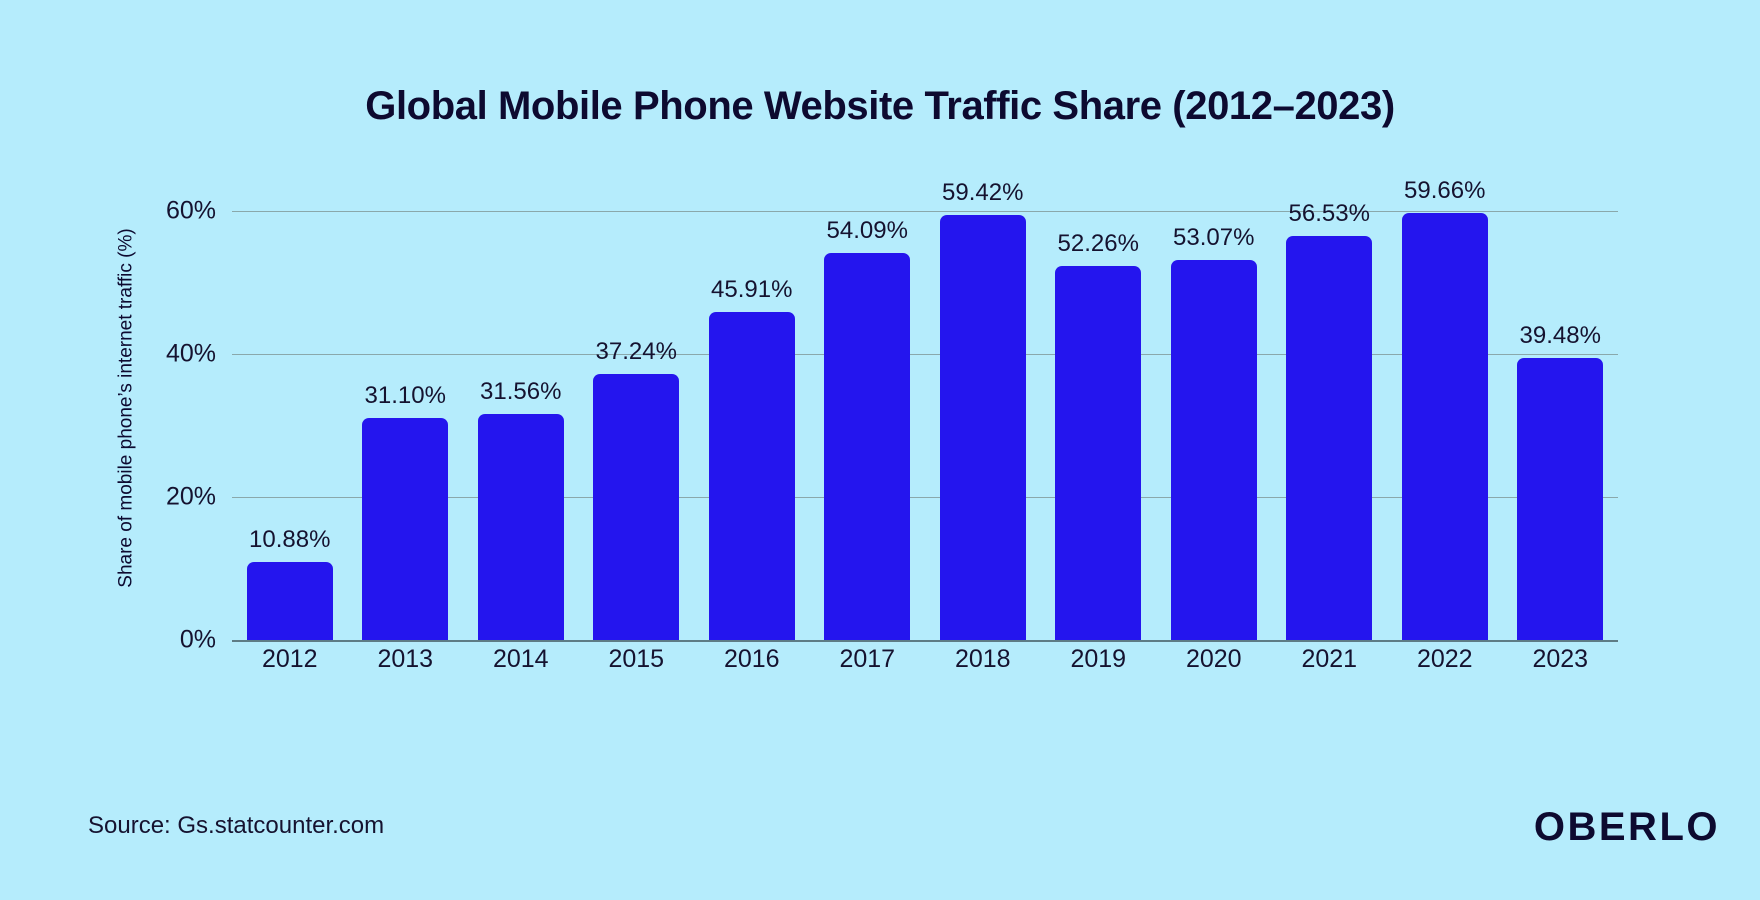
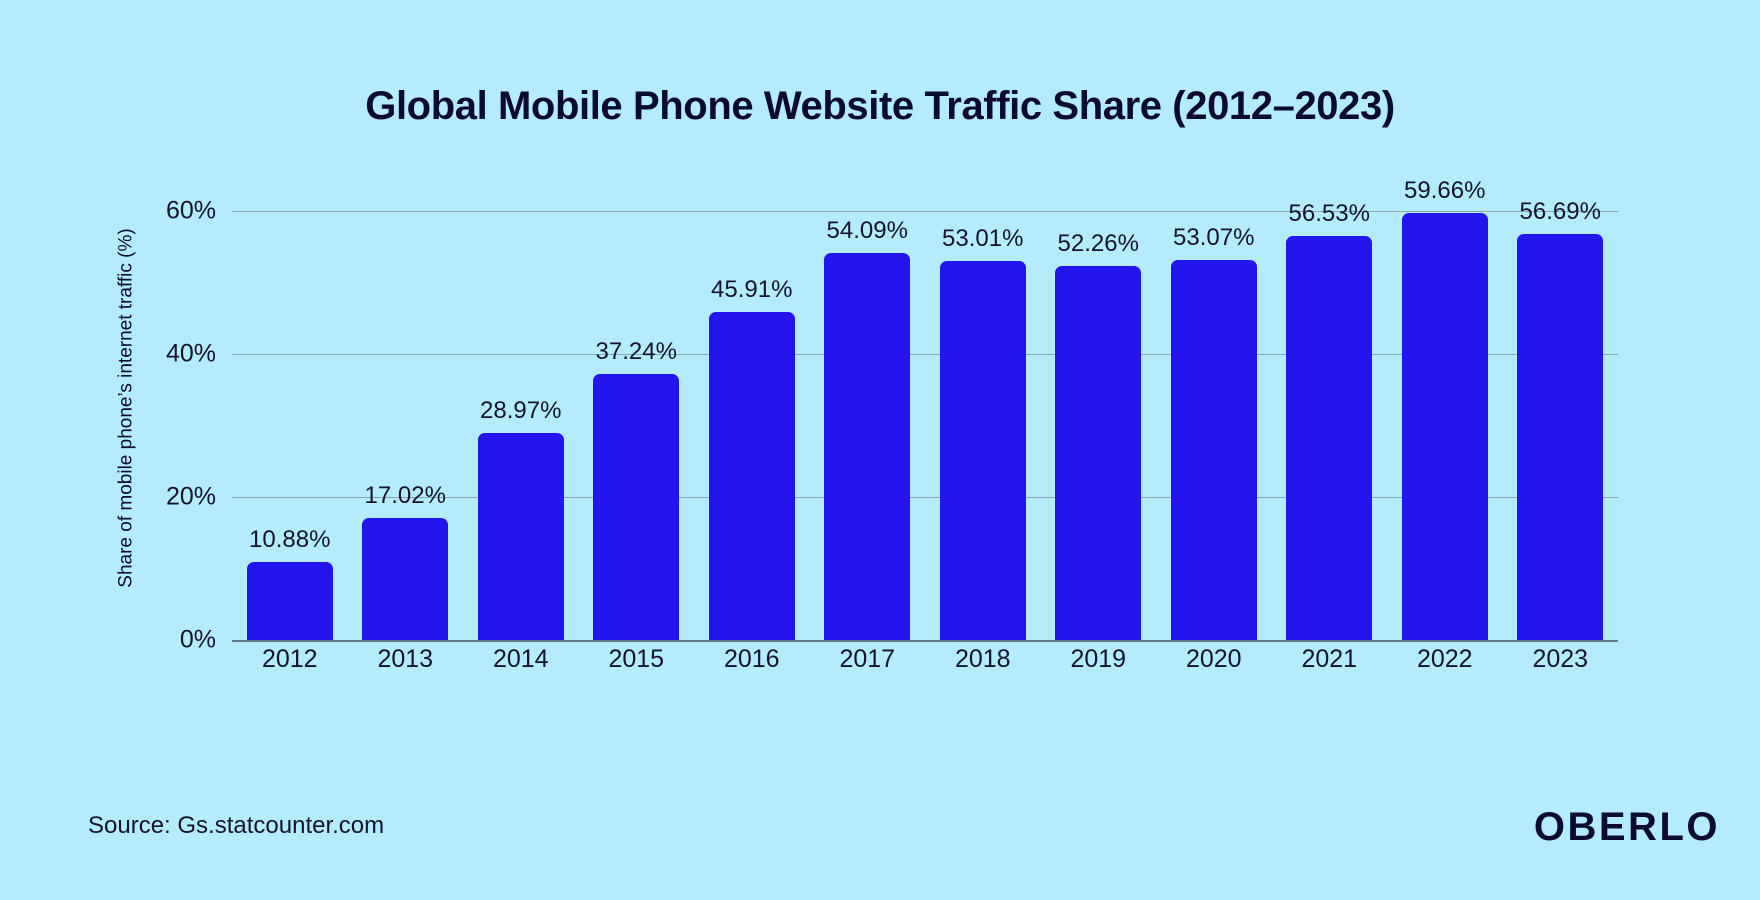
2013: 31.10% -> 17.02%
2014: 31.56% -> 28.97%
2018: 59.42% -> 53.01%
2023: 39.48% -> 56.69%
